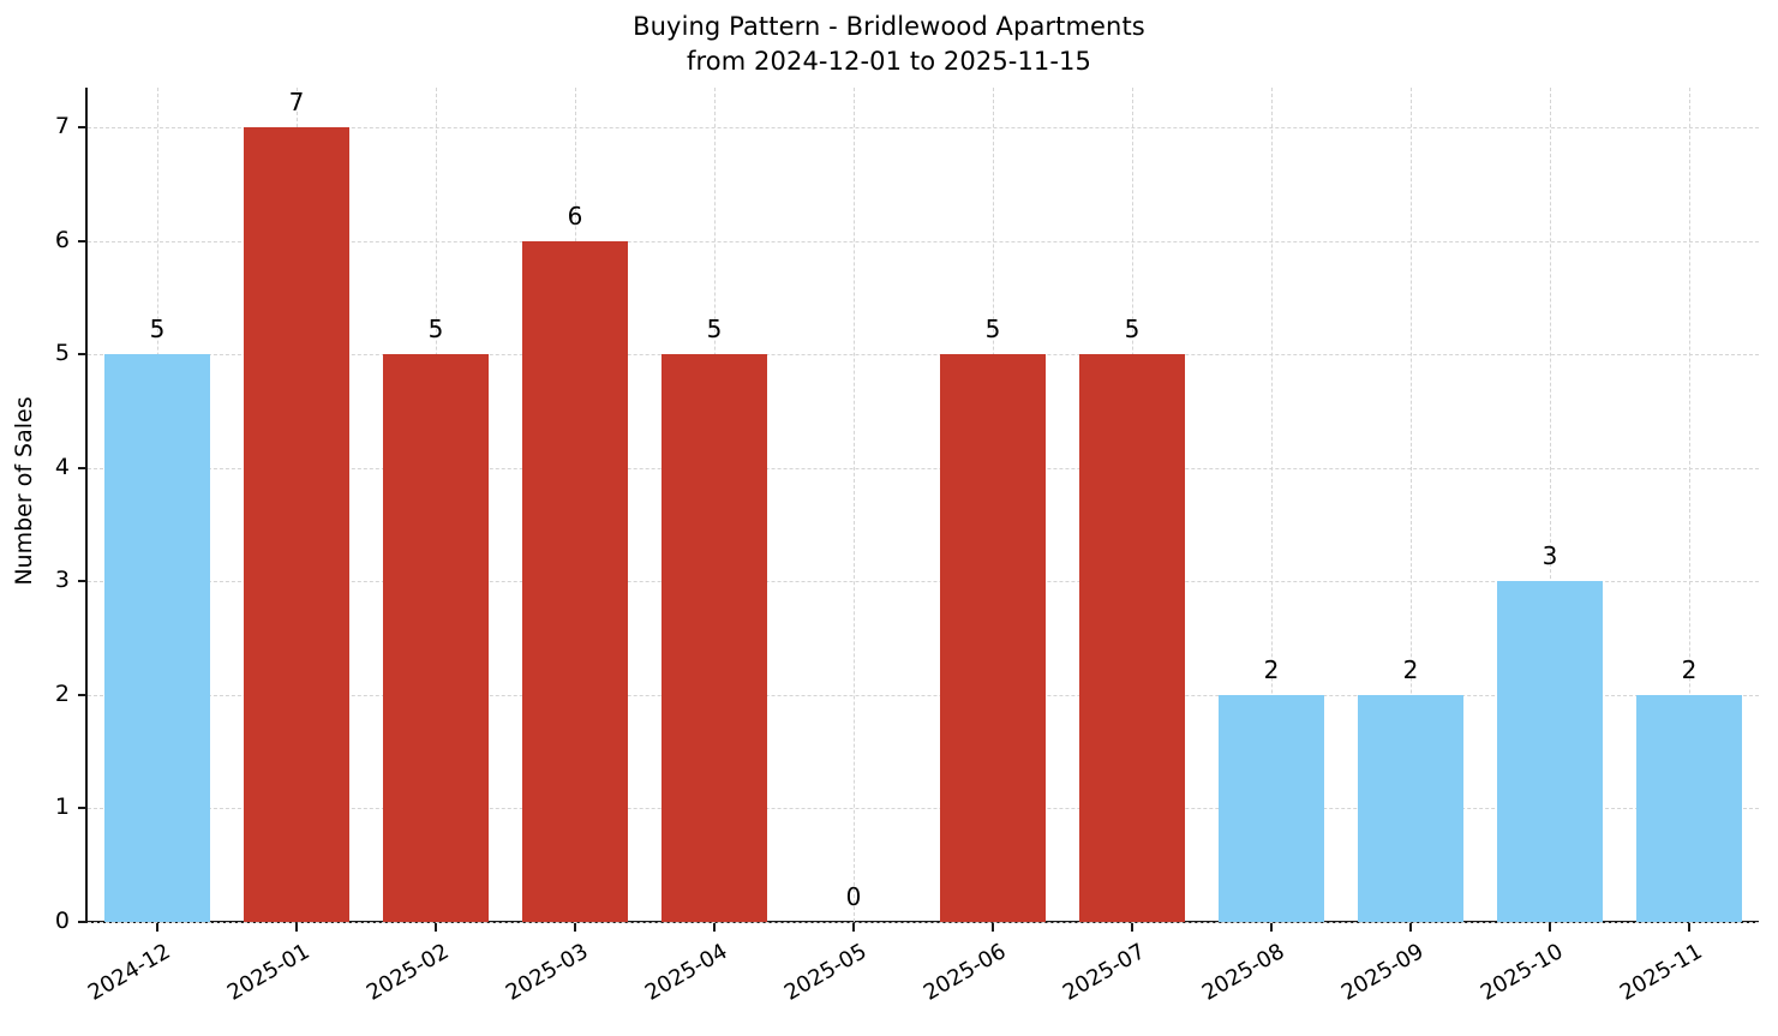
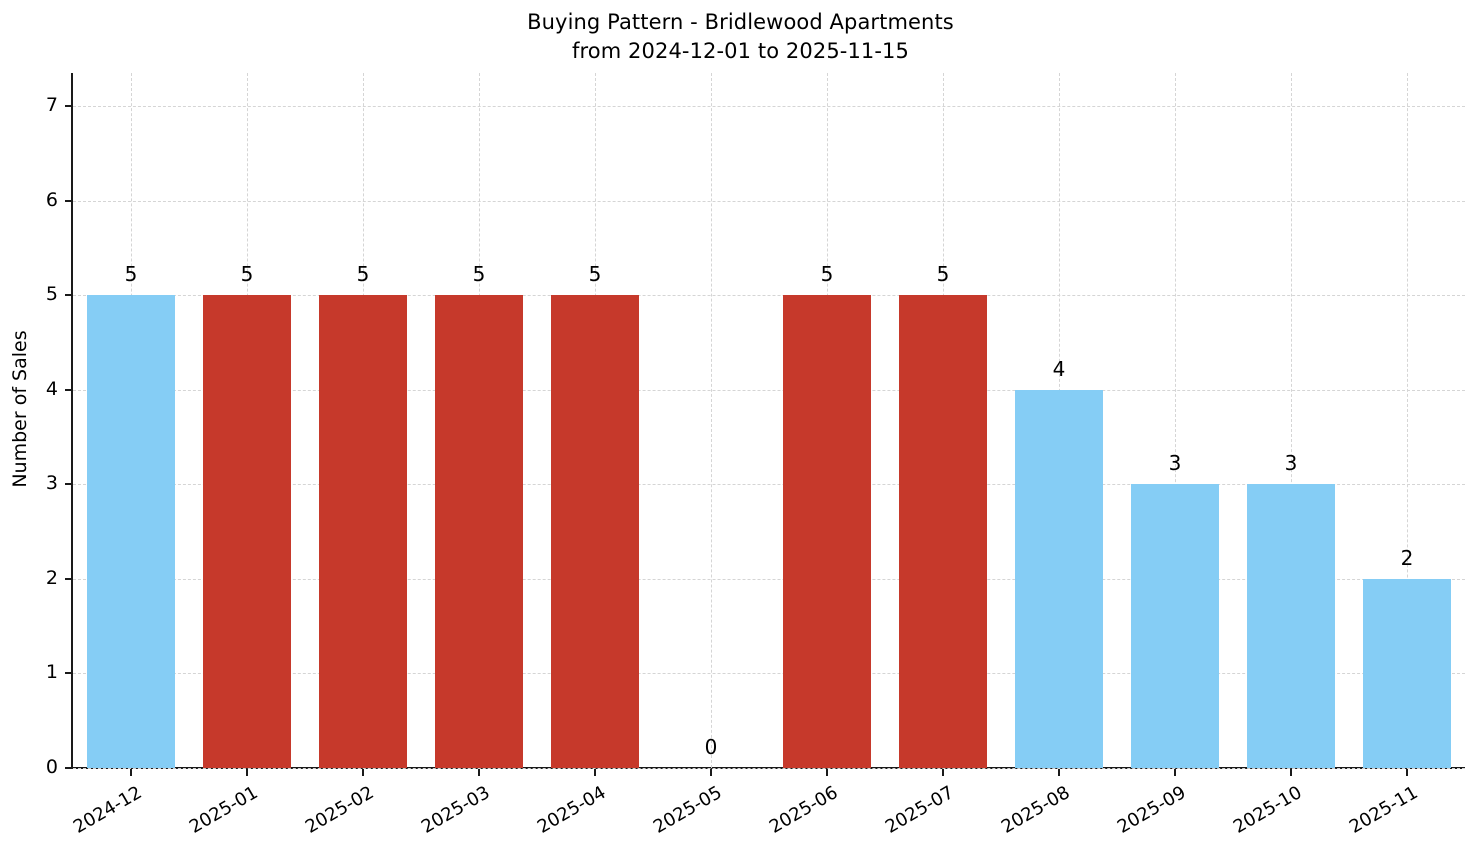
2025-01: 7 -> 5
2025-03: 6 -> 5
2025-08: 2 -> 4
2025-09: 2 -> 3
